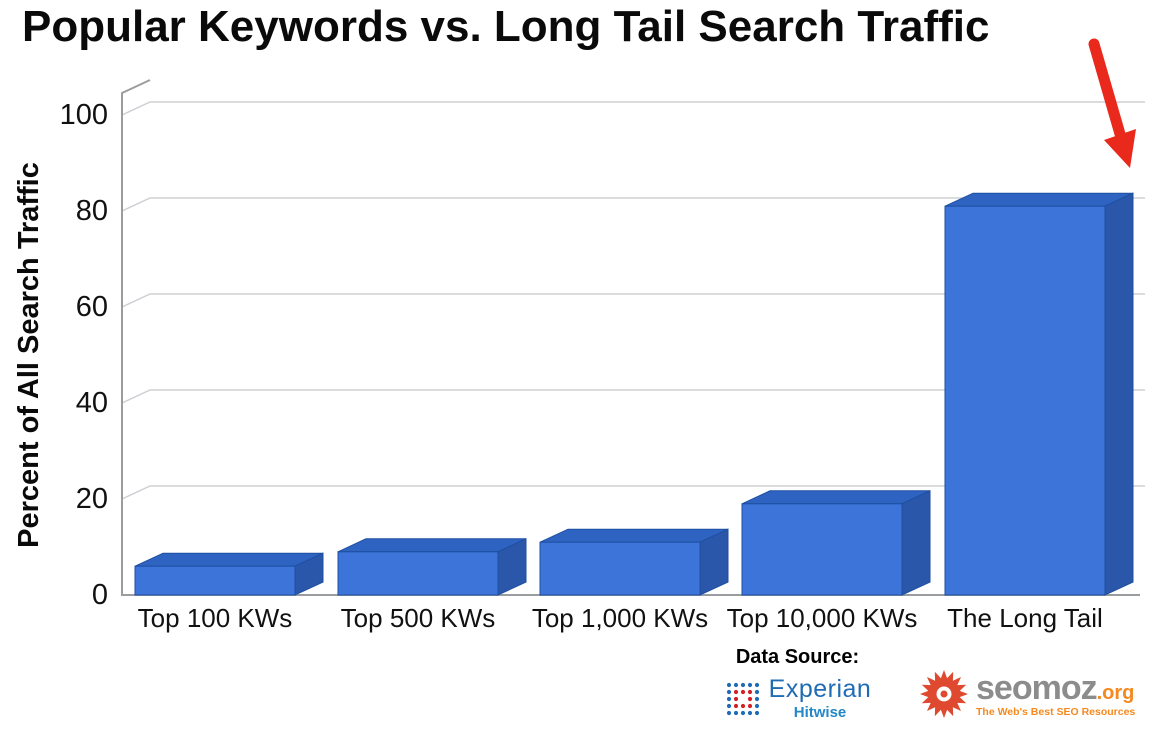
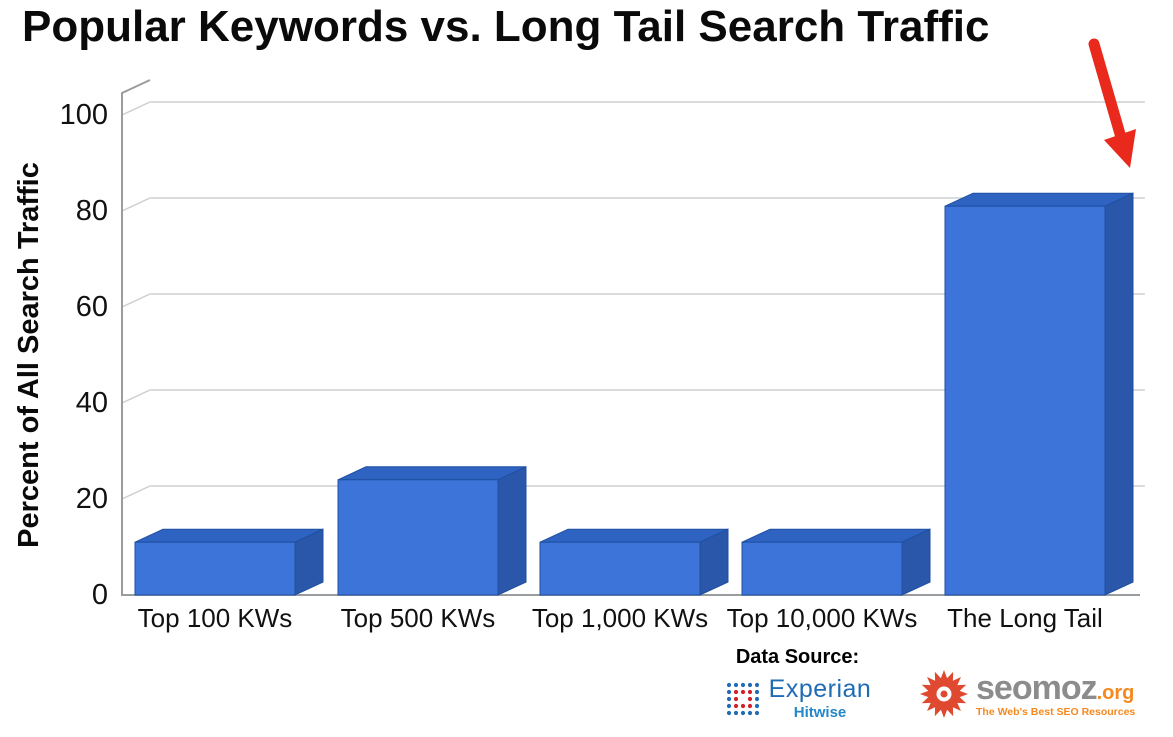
Top 100 KWs: 6 -> 11
Top 500 KWs: 9 -> 24
Top 10,000 KWs: 19 -> 11
